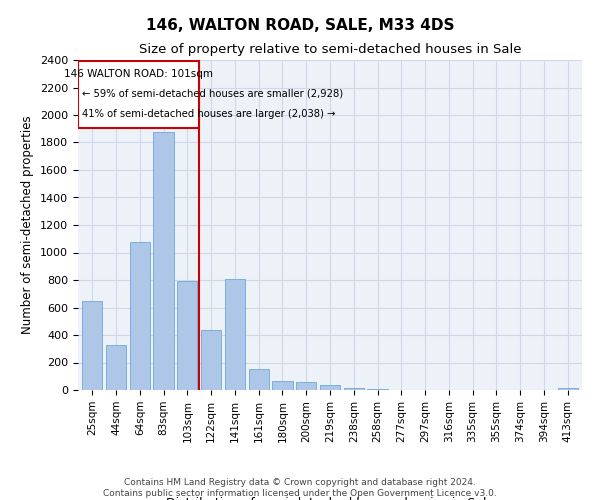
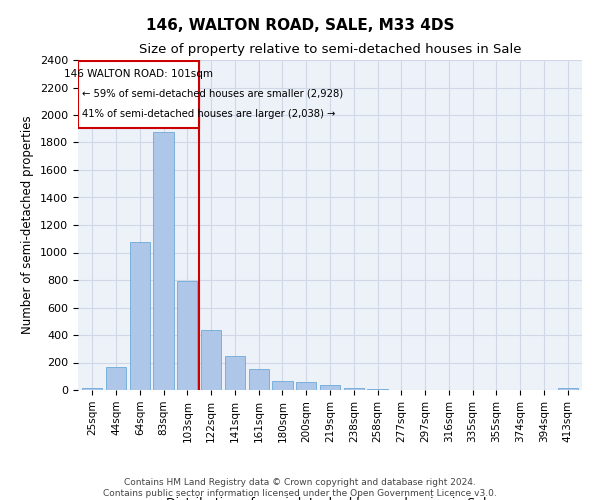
25sqm: 650 -> 20
44sqm: 330 -> 170
141sqm: 810 -> 250
